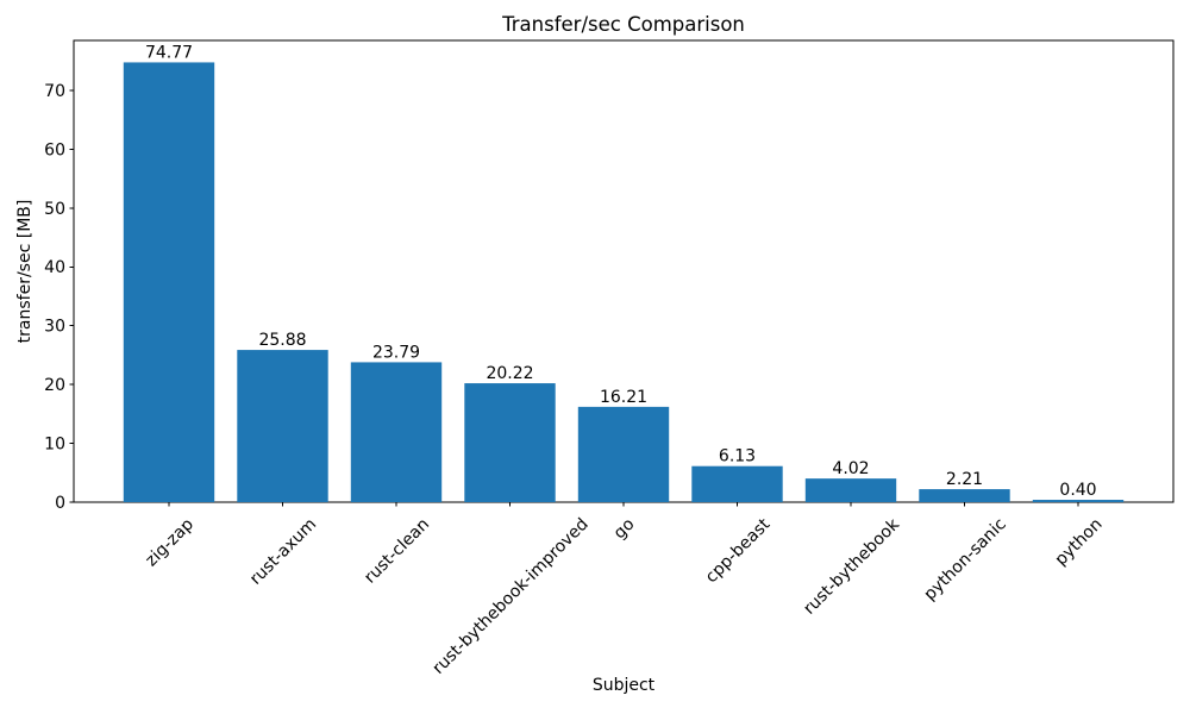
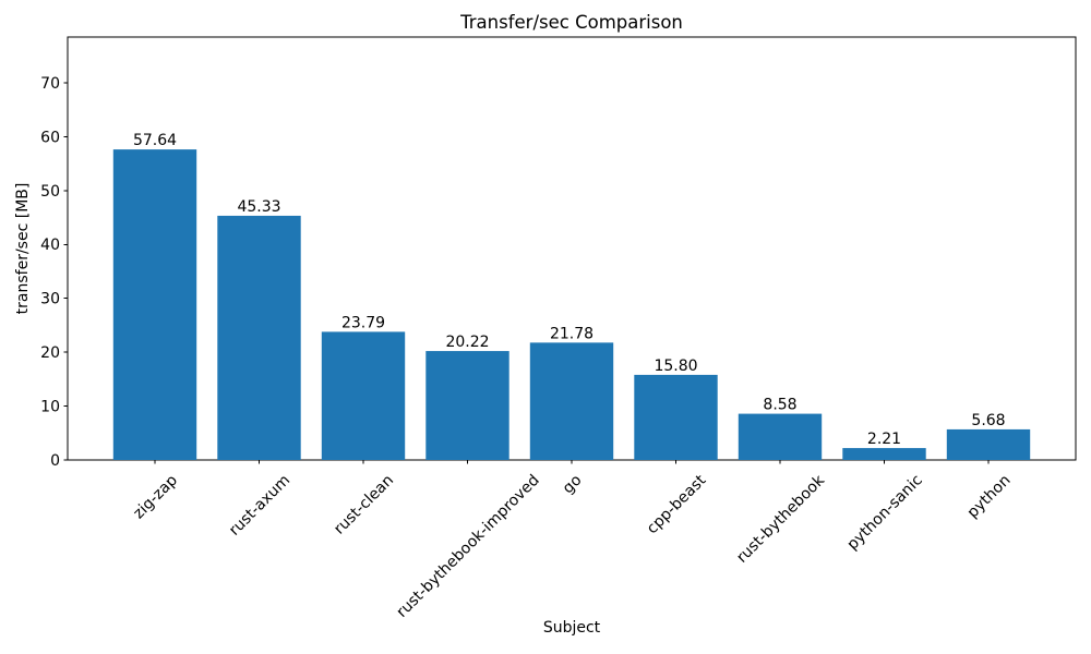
zig-zap: 74.77 -> 57.64
rust-axum: 25.88 -> 45.33
go: 16.21 -> 21.78
cpp-beast: 6.13 -> 15.80
rust-bythebook: 4.02 -> 8.58
python: 0.40 -> 5.68
